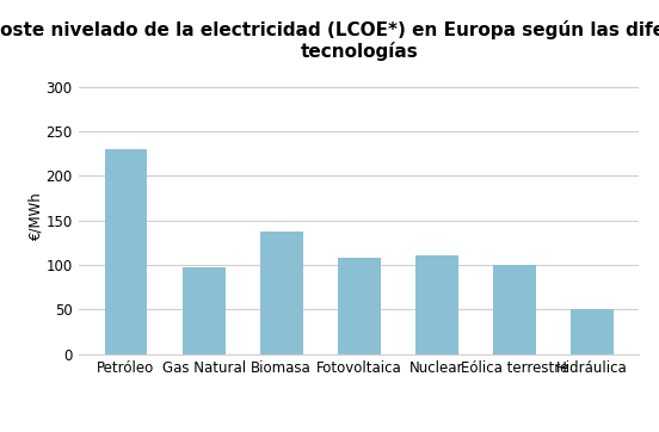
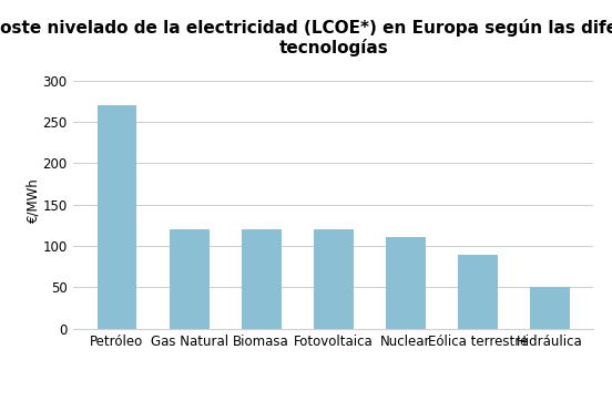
Petróleo: 230 -> 270
Gas Natural: 98 -> 120
Biomasa: 138 -> 120
Fotovoltaica: 108 -> 120
Eólica terrestre: 100 -> 90
